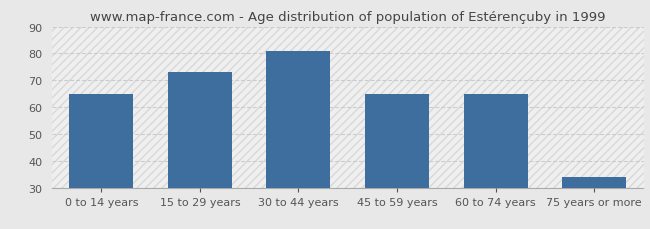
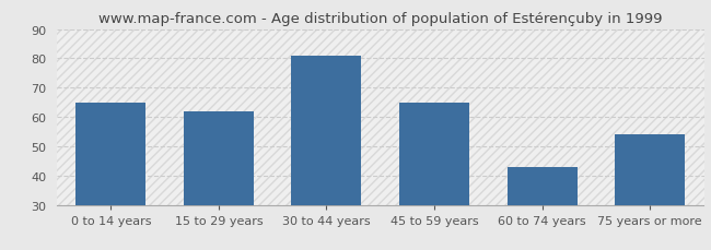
15 to 29 years: 73 -> 62
60 to 74 years: 65 -> 43
75 years or more: 34 -> 54
